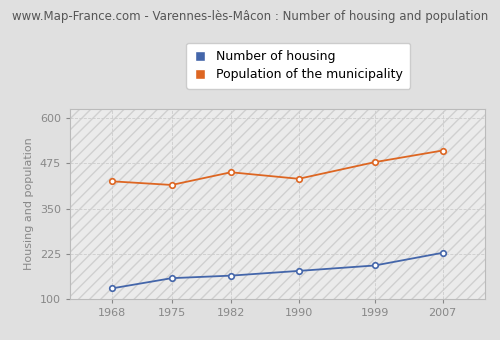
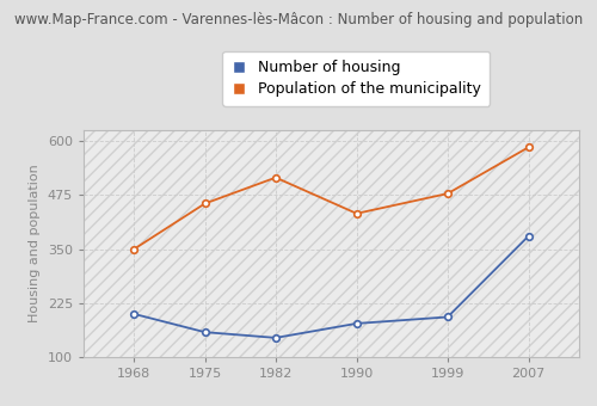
Number of housing/1968: 130 -> 200
Population of the municipality/1968: 425 -> 350
Population of the municipality/1975: 415 -> 455
Number of housing/1982: 165 -> 145
Population of the municipality/1982: 450 -> 515
Number of housing/2007: 228 -> 380
Population of the municipality/2007: 510 -> 585
